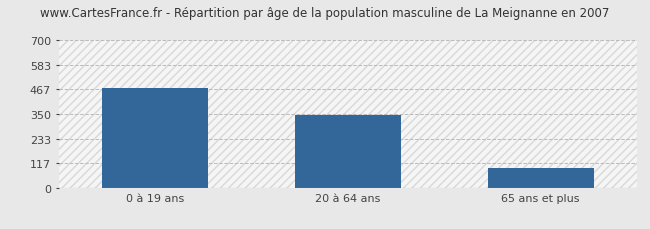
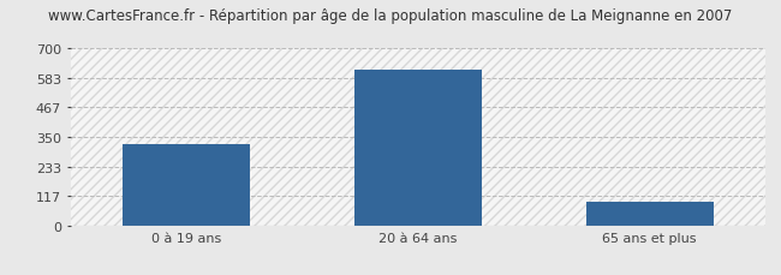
0 à 19 ans: 475 -> 322
20 à 64 ans: 345 -> 618
